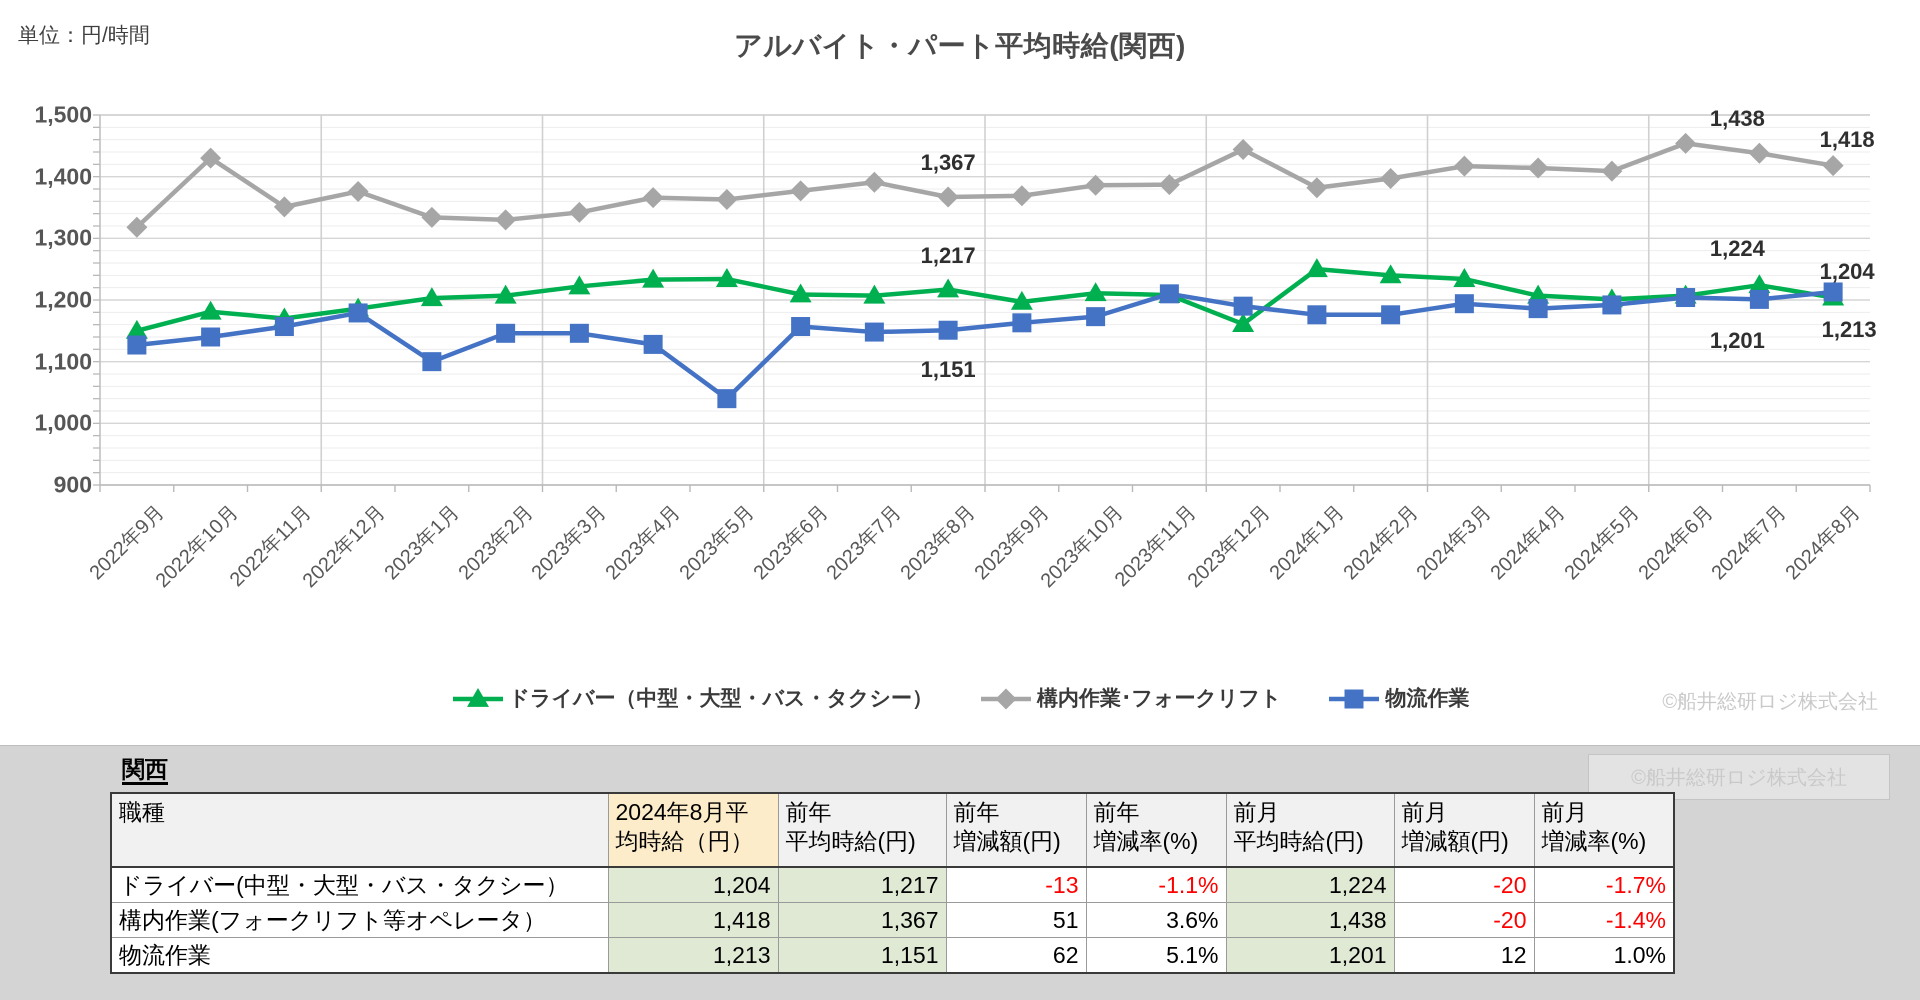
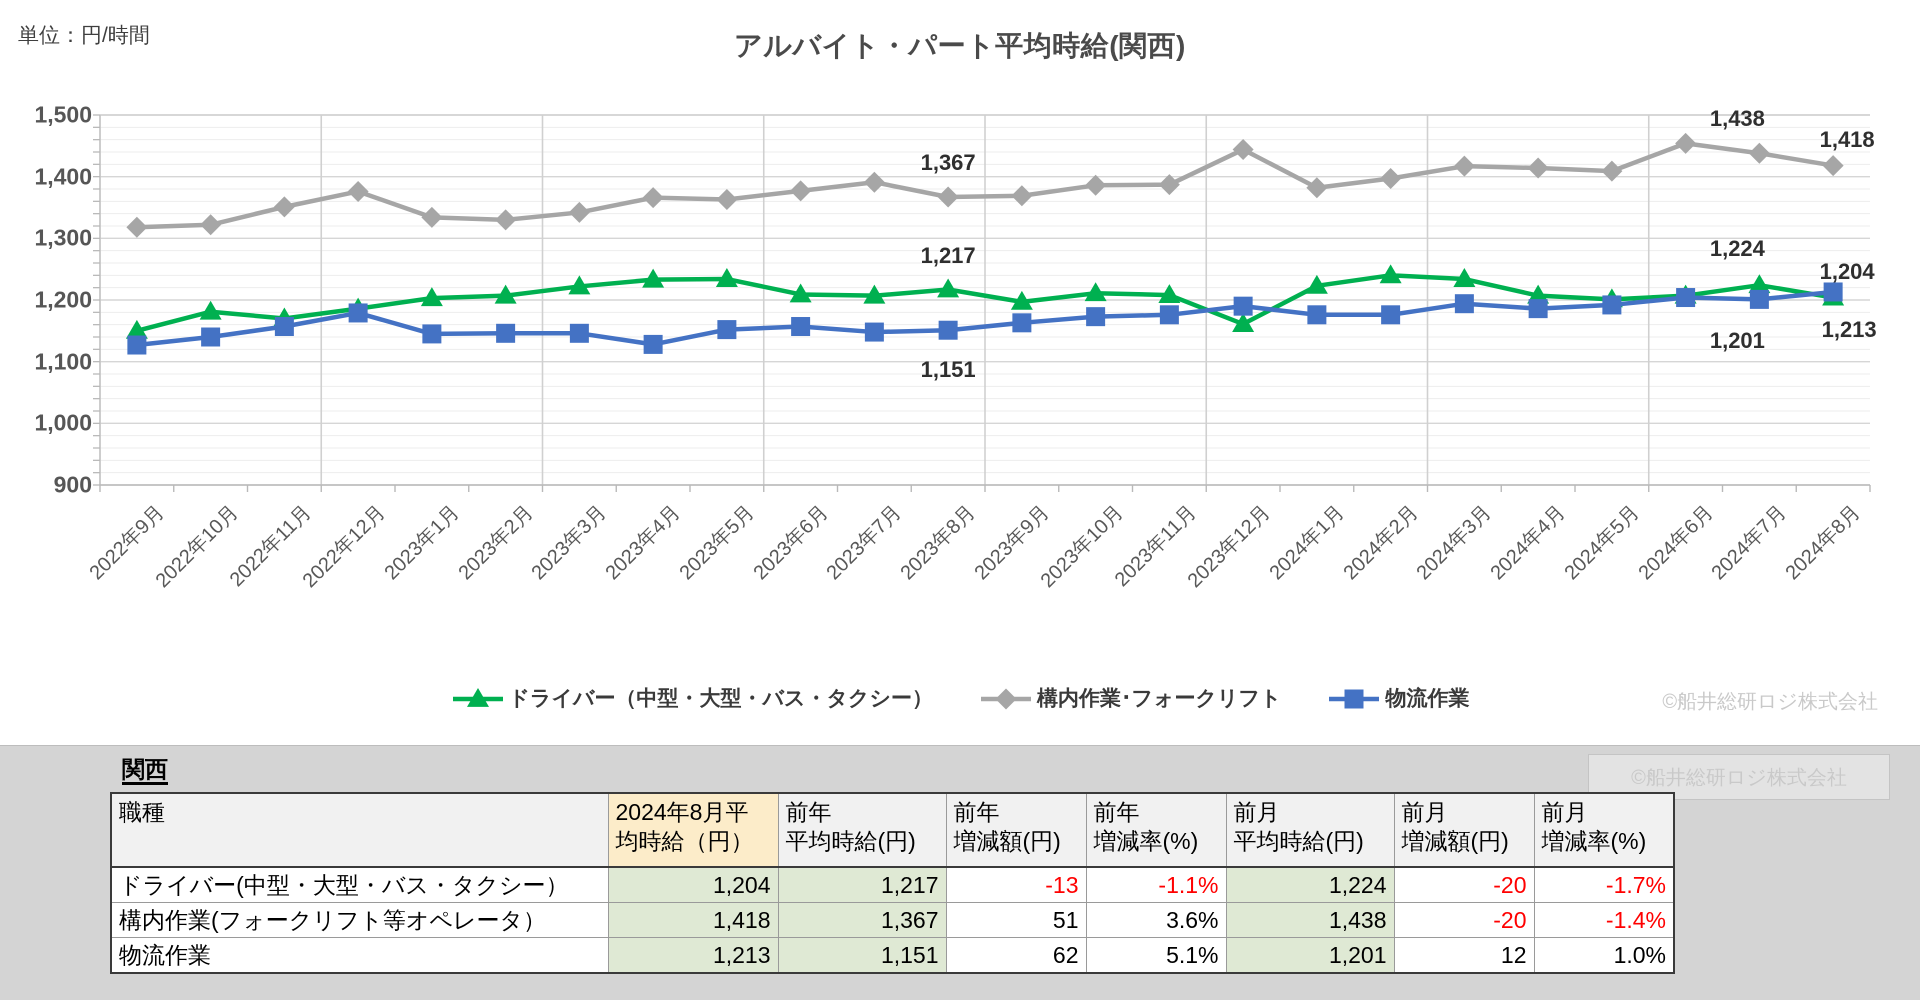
構内作業･フォークリフト/2022年10月: 1430 -> 1320
物流作業/2023年1月: 1100 -> 1140
物流作業/2023年5月: 1040 -> 1150
物流作業/2023年11月: 1210 -> 1180
ドライバー（中型・大型・バス・タクシー）/2024年1月: 1250 -> 1220
